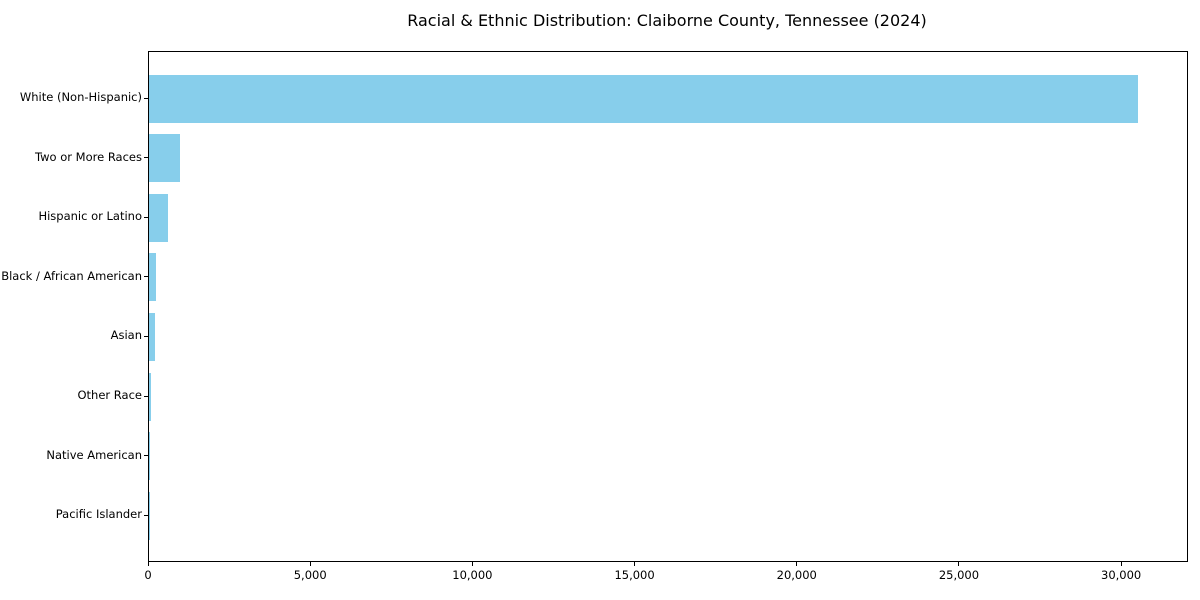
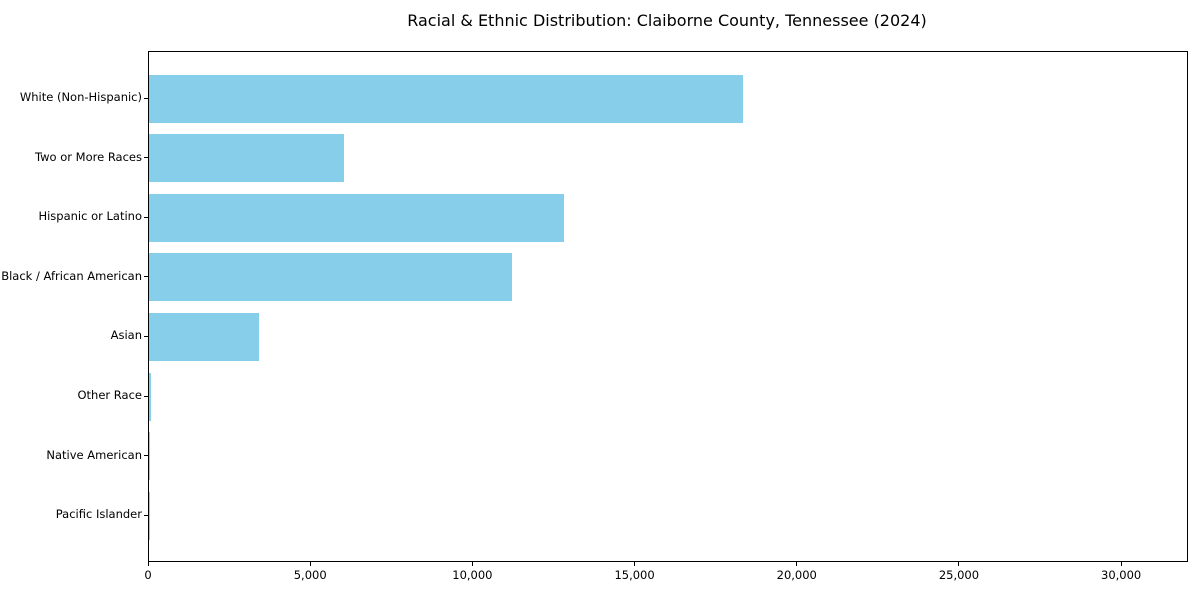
White (Non-Hispanic): 30500 -> 18300
Two or More Races: 1000 -> 6000
Hispanic or Latino: 600 -> 12800
Black / African American: 200 -> 11200
Asian: 200 -> 3400
